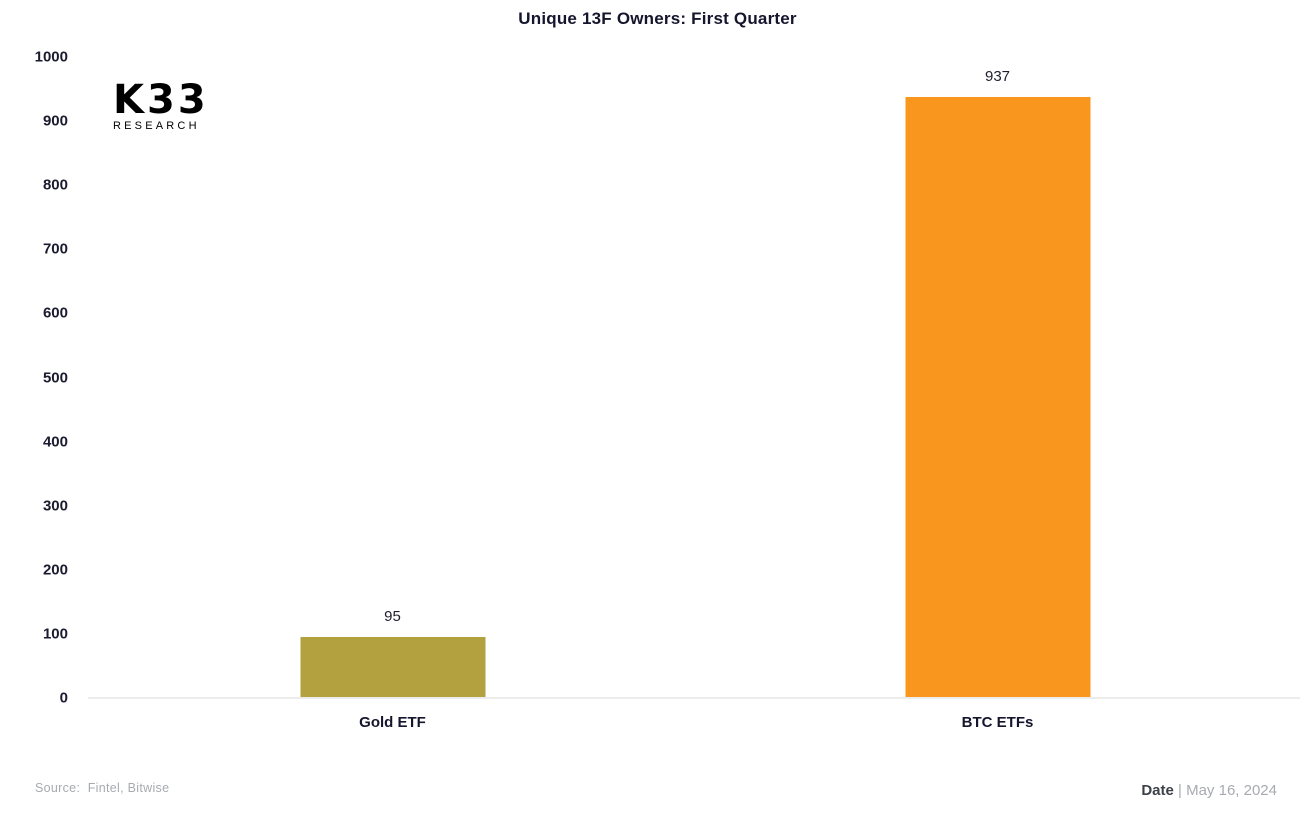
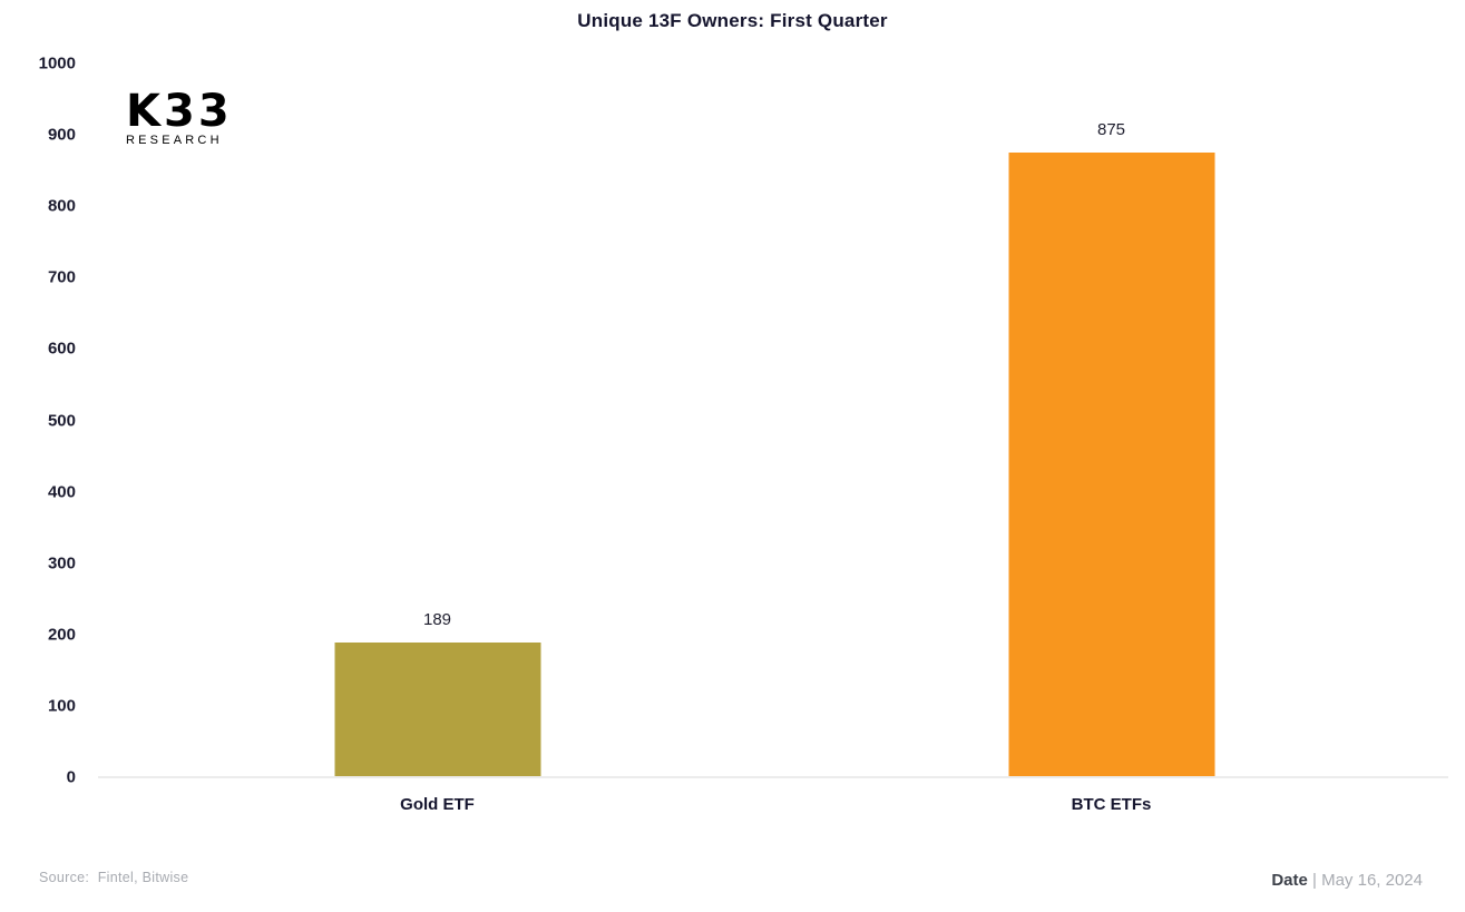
Gold ETF: 95 -> 189
BTC ETFs: 937 -> 875
